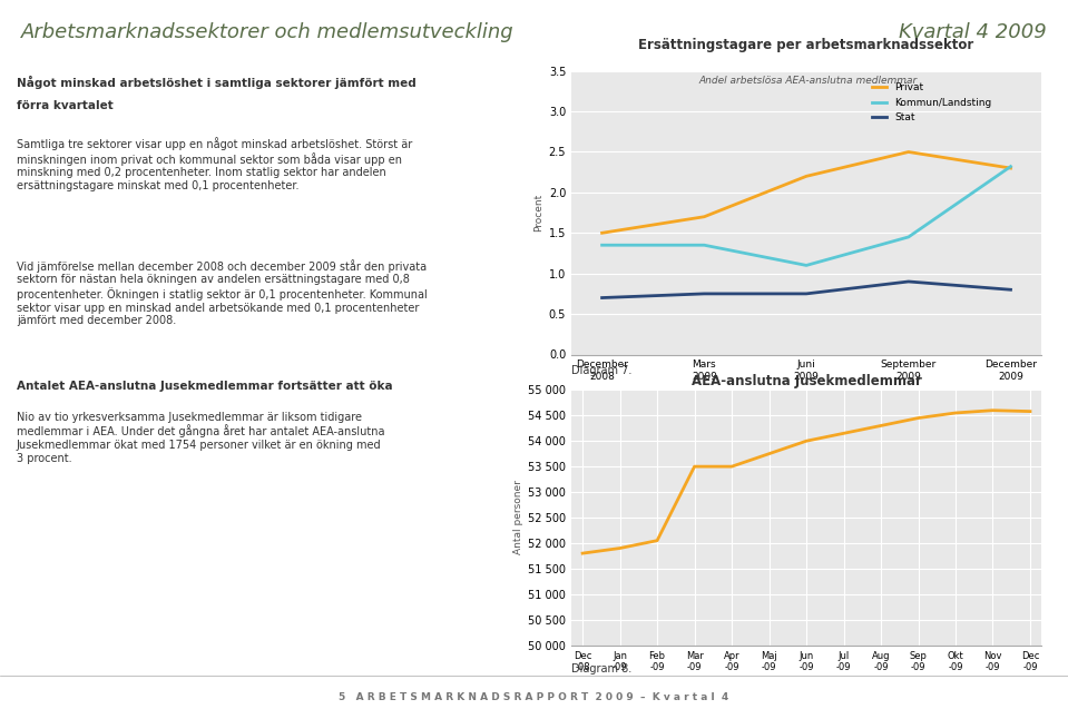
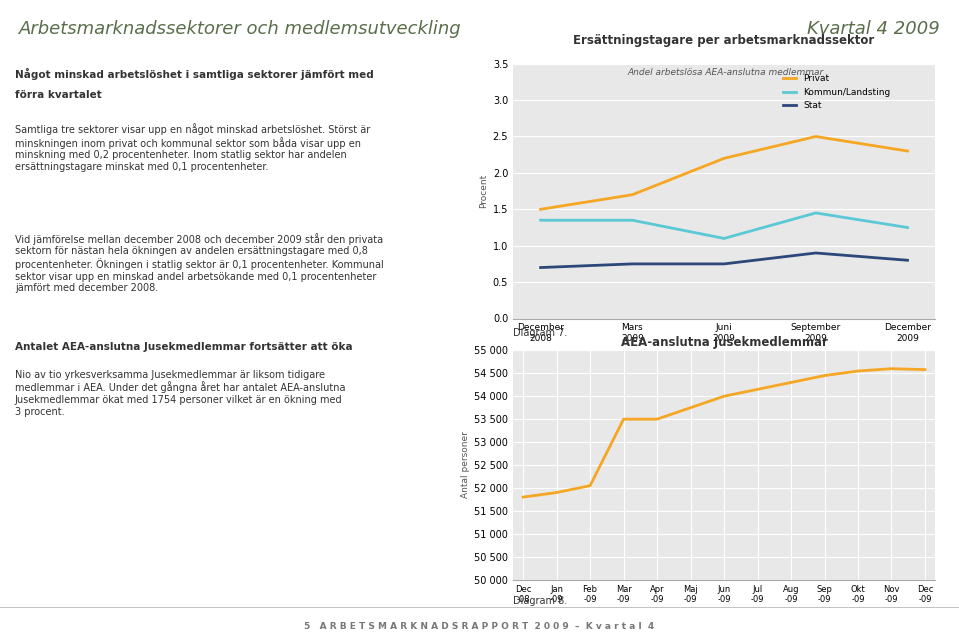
Ersättningstagare per arbetsmarknadssektor/Kommun/Landsting/December 2009: 2.32 -> 1.25
